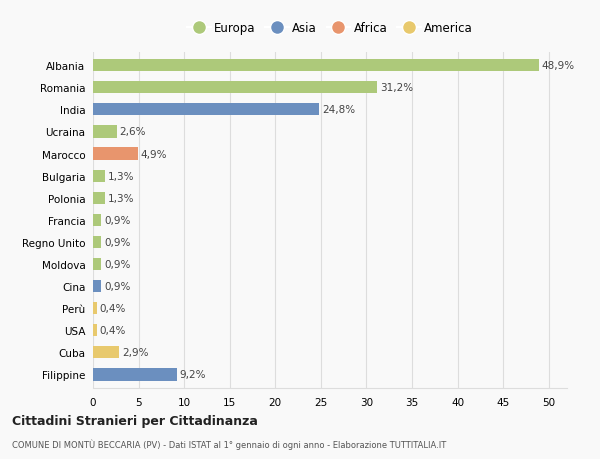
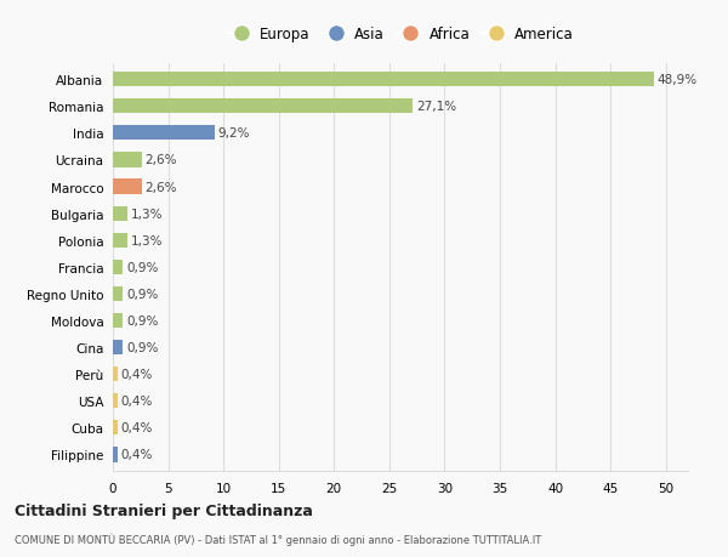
Romania: 31,2% -> 27,1%
India: 24,8% -> 9,2%
Marocco: 4,9% -> 2,6%
Cuba: 2,9% -> 0,4%
Filippine: 9,2% -> 0,4%
